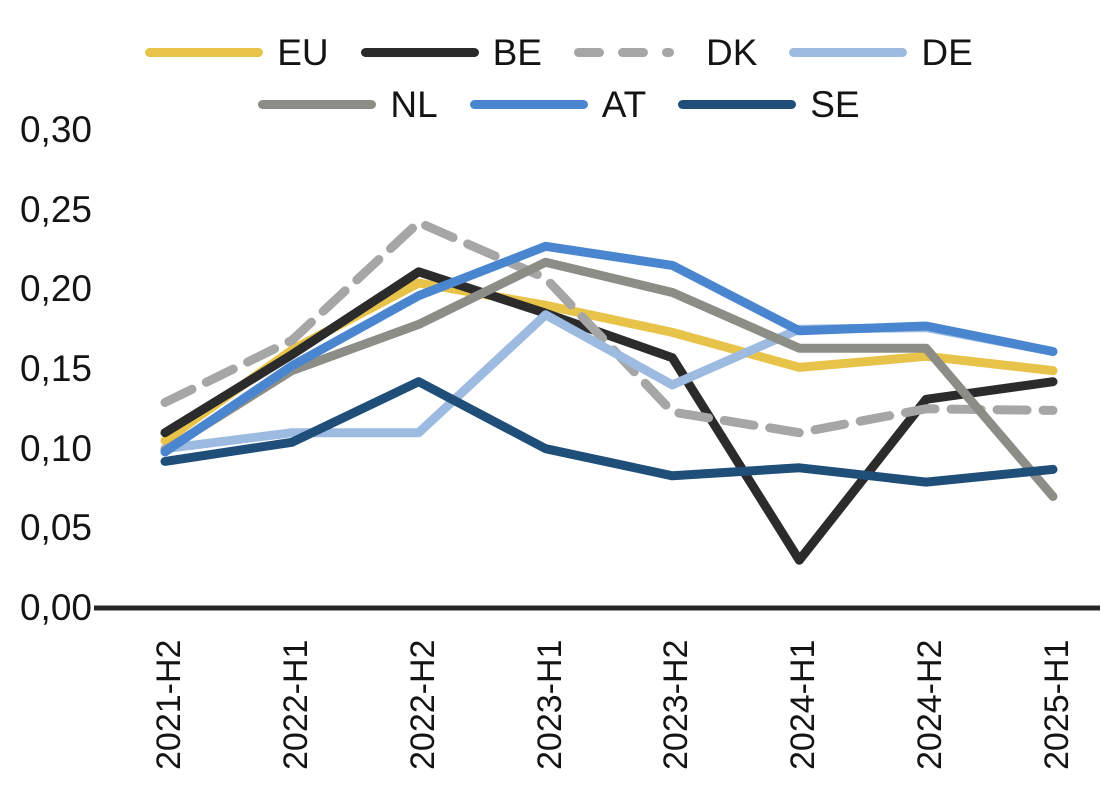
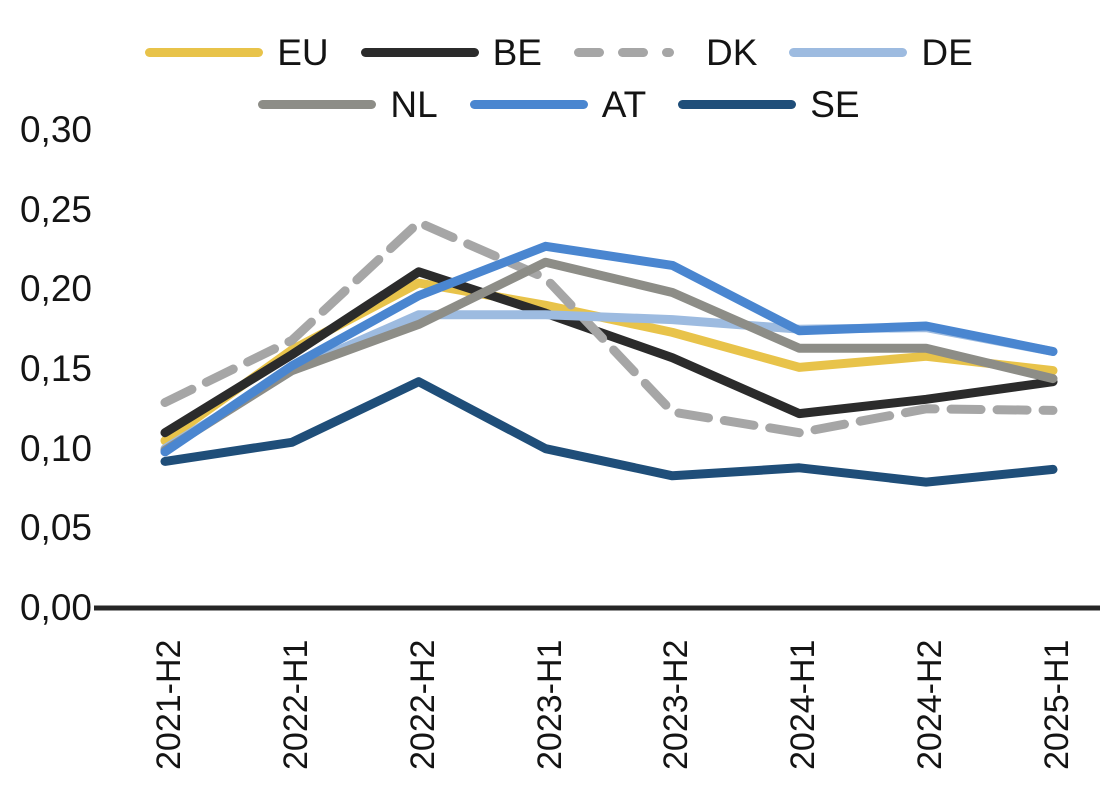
DE/2022-H1: 0,11 -> 0,15
DE/2022-H2: 0,11 -> 0,18
DE/2023-H2: 0,14 -> 0,18
BE/2024-H1: 0,03 -> 0,12
NL/2025-H1: 0,07 -> 0,14
